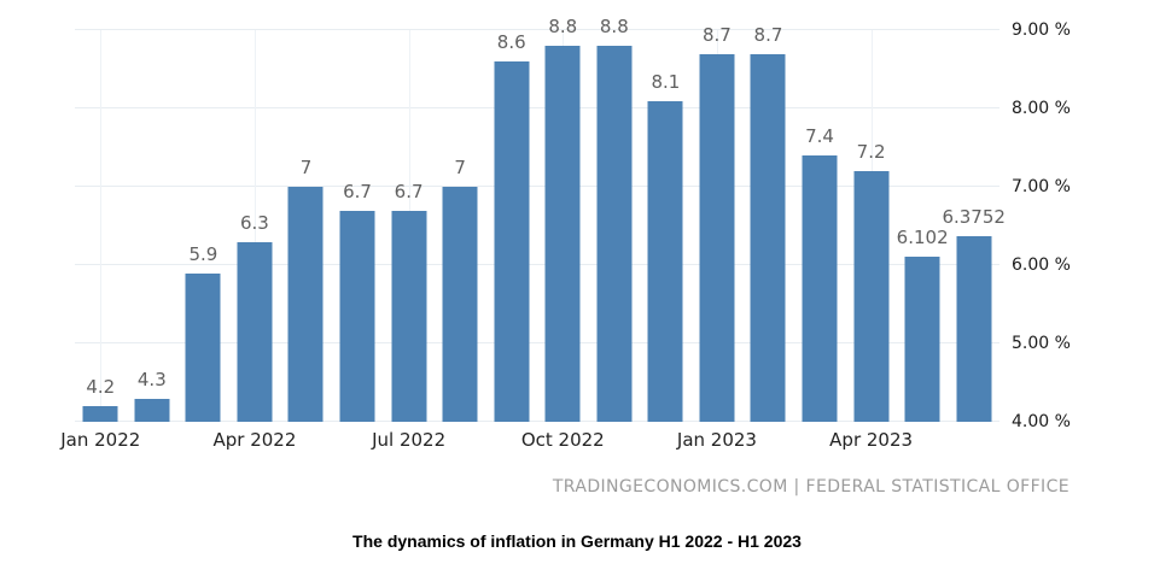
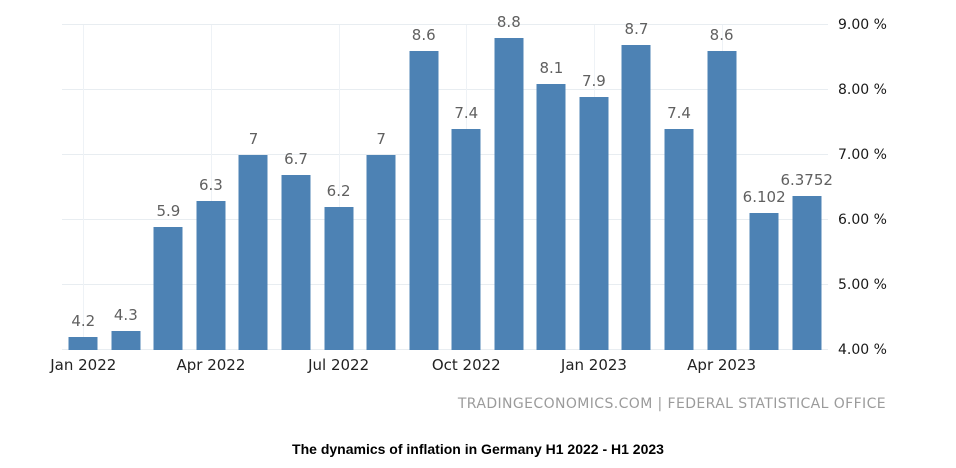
Jul 2022: 6.7 -> 6.2
Oct 2022: 8.8 -> 7.4
Jan 2023: 8.7 -> 7.9
Apr 2023: 7.2 -> 8.6
